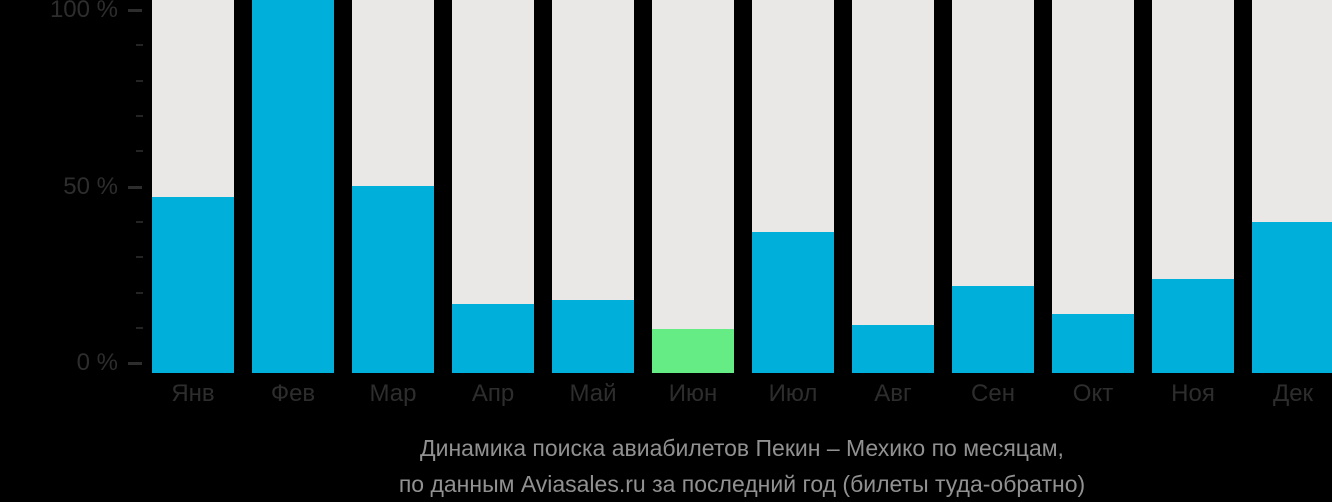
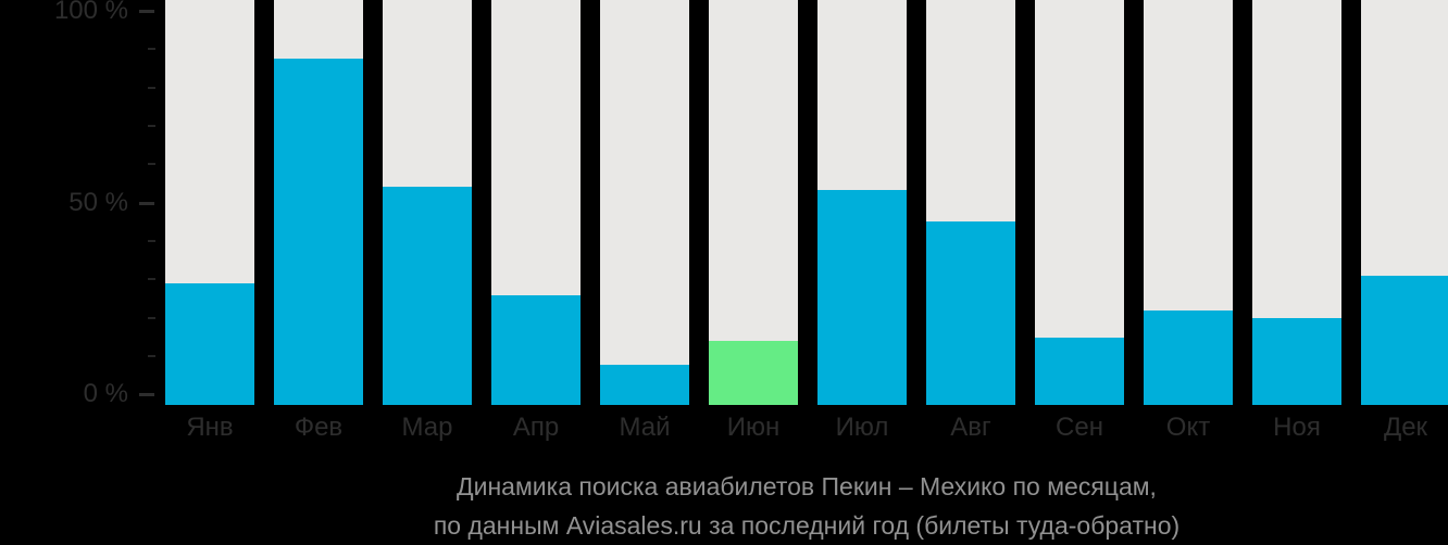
Янв: 47% -> 29%
Фев: 100% -> 87%
Мар: 50% -> 54%
Апр: 17% -> 26%
Май: 18% -> 8%
Июн: 10% -> 14%
Июл: 37% -> 53%
Авг: 11% -> 45%
Сен: 22% -> 15%
Окт: 14% -> 22%
Ноя: 24% -> 20%
Дек: 40% -> 31%
